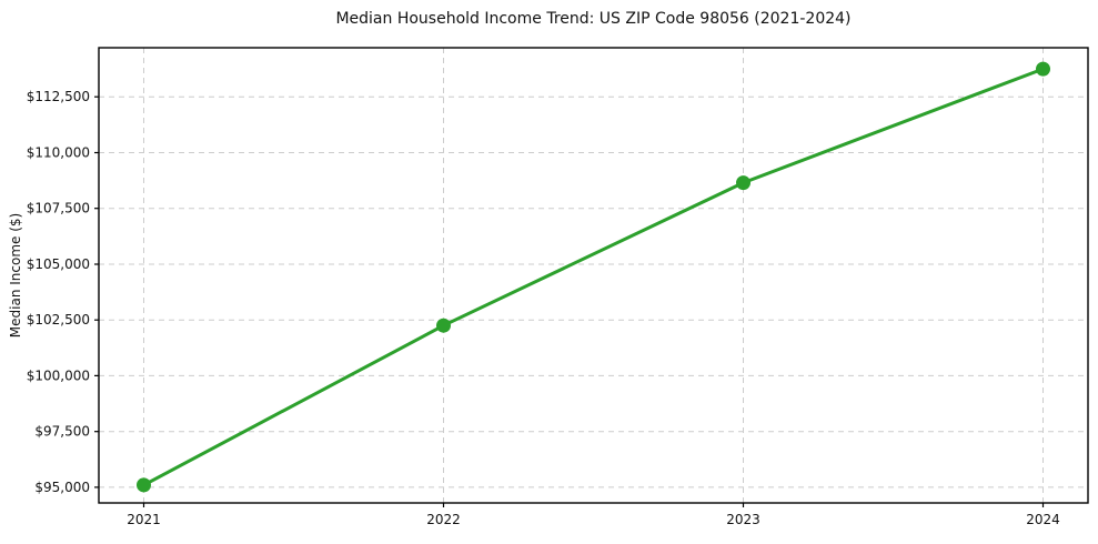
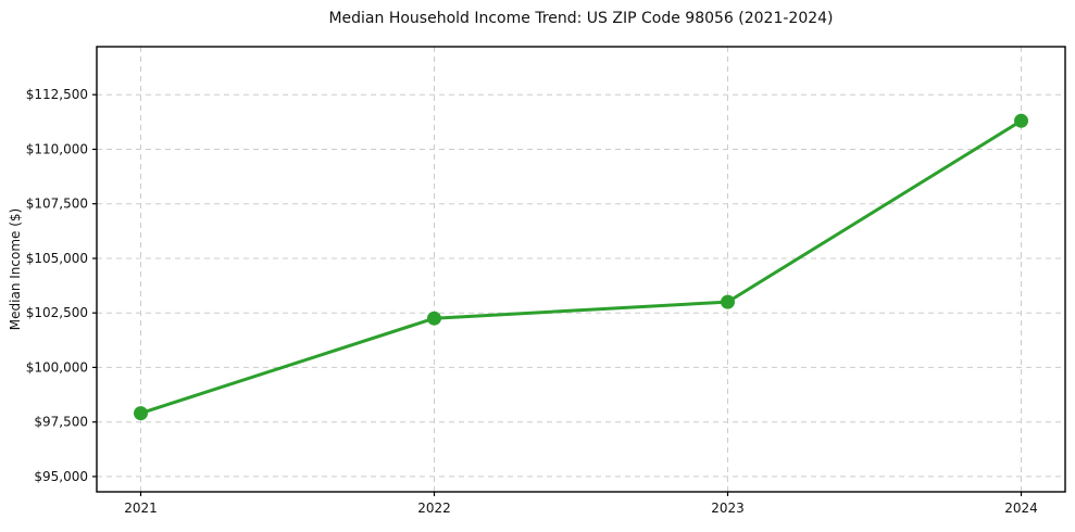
2021: $95100 -> $97900
2023: $108600 -> $103000
2024: $113800 -> $111300
